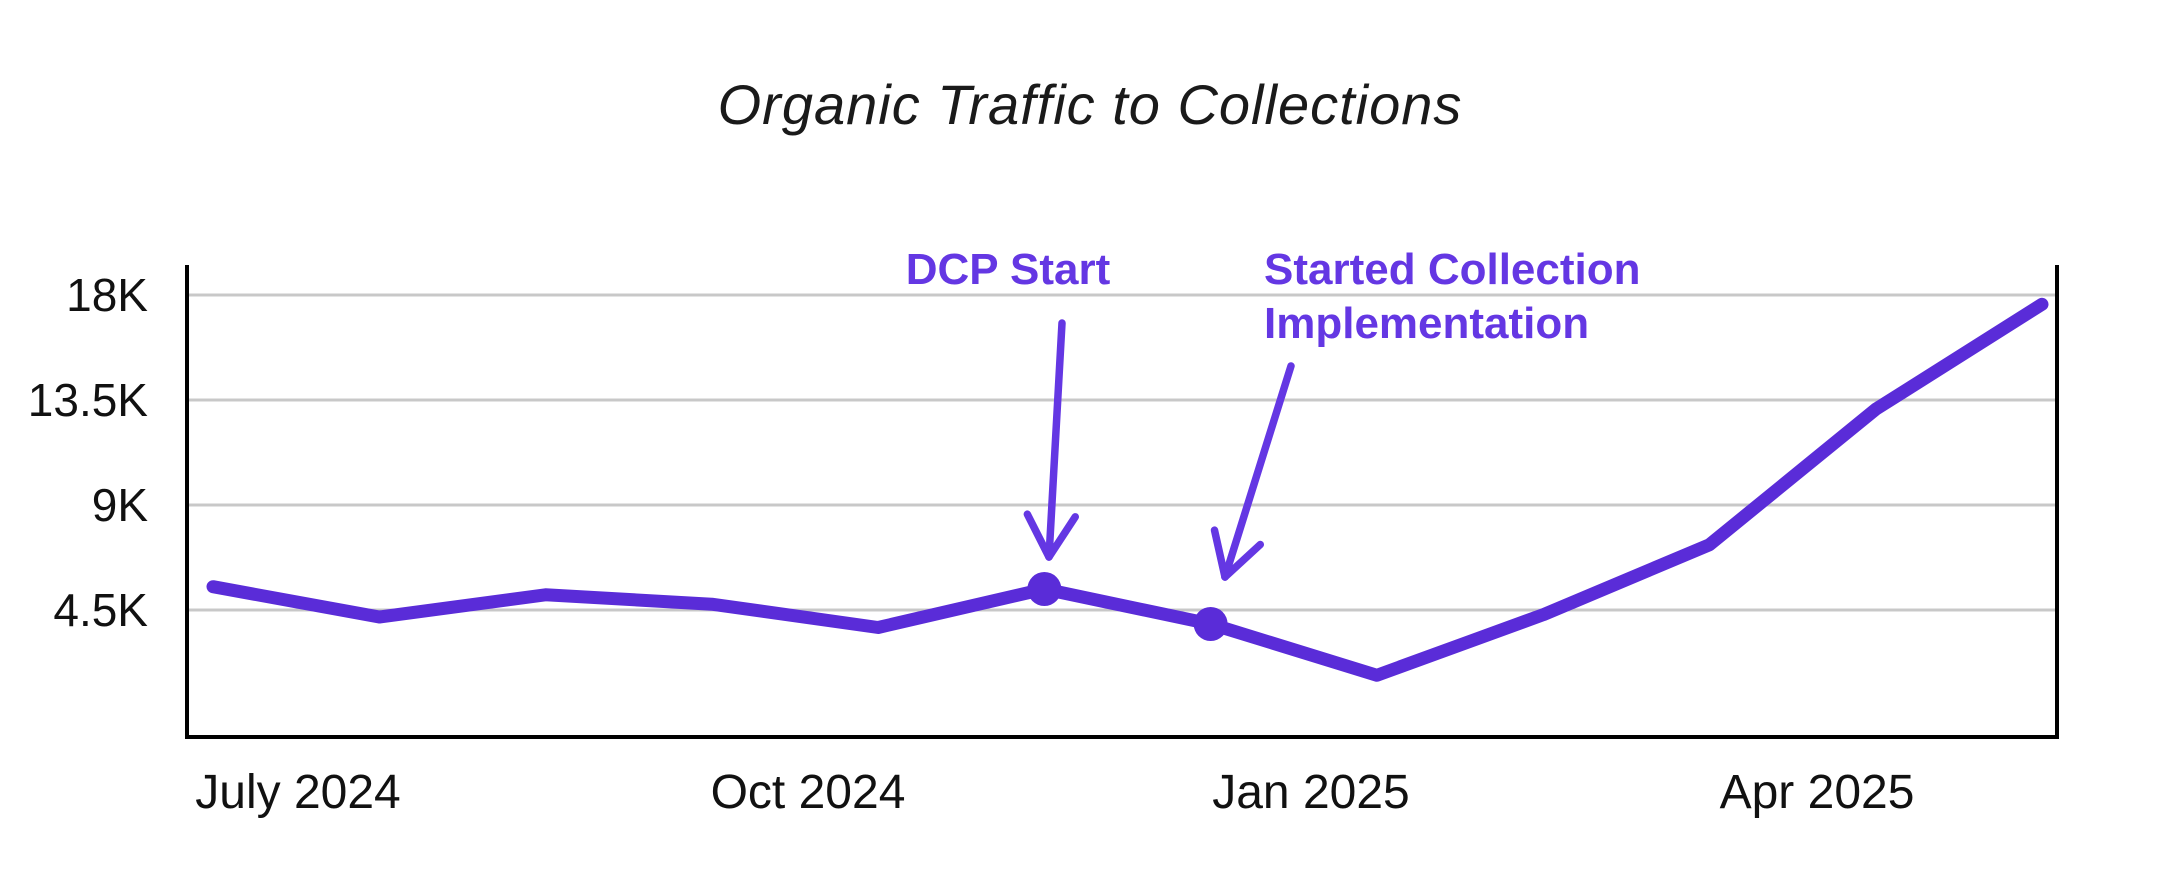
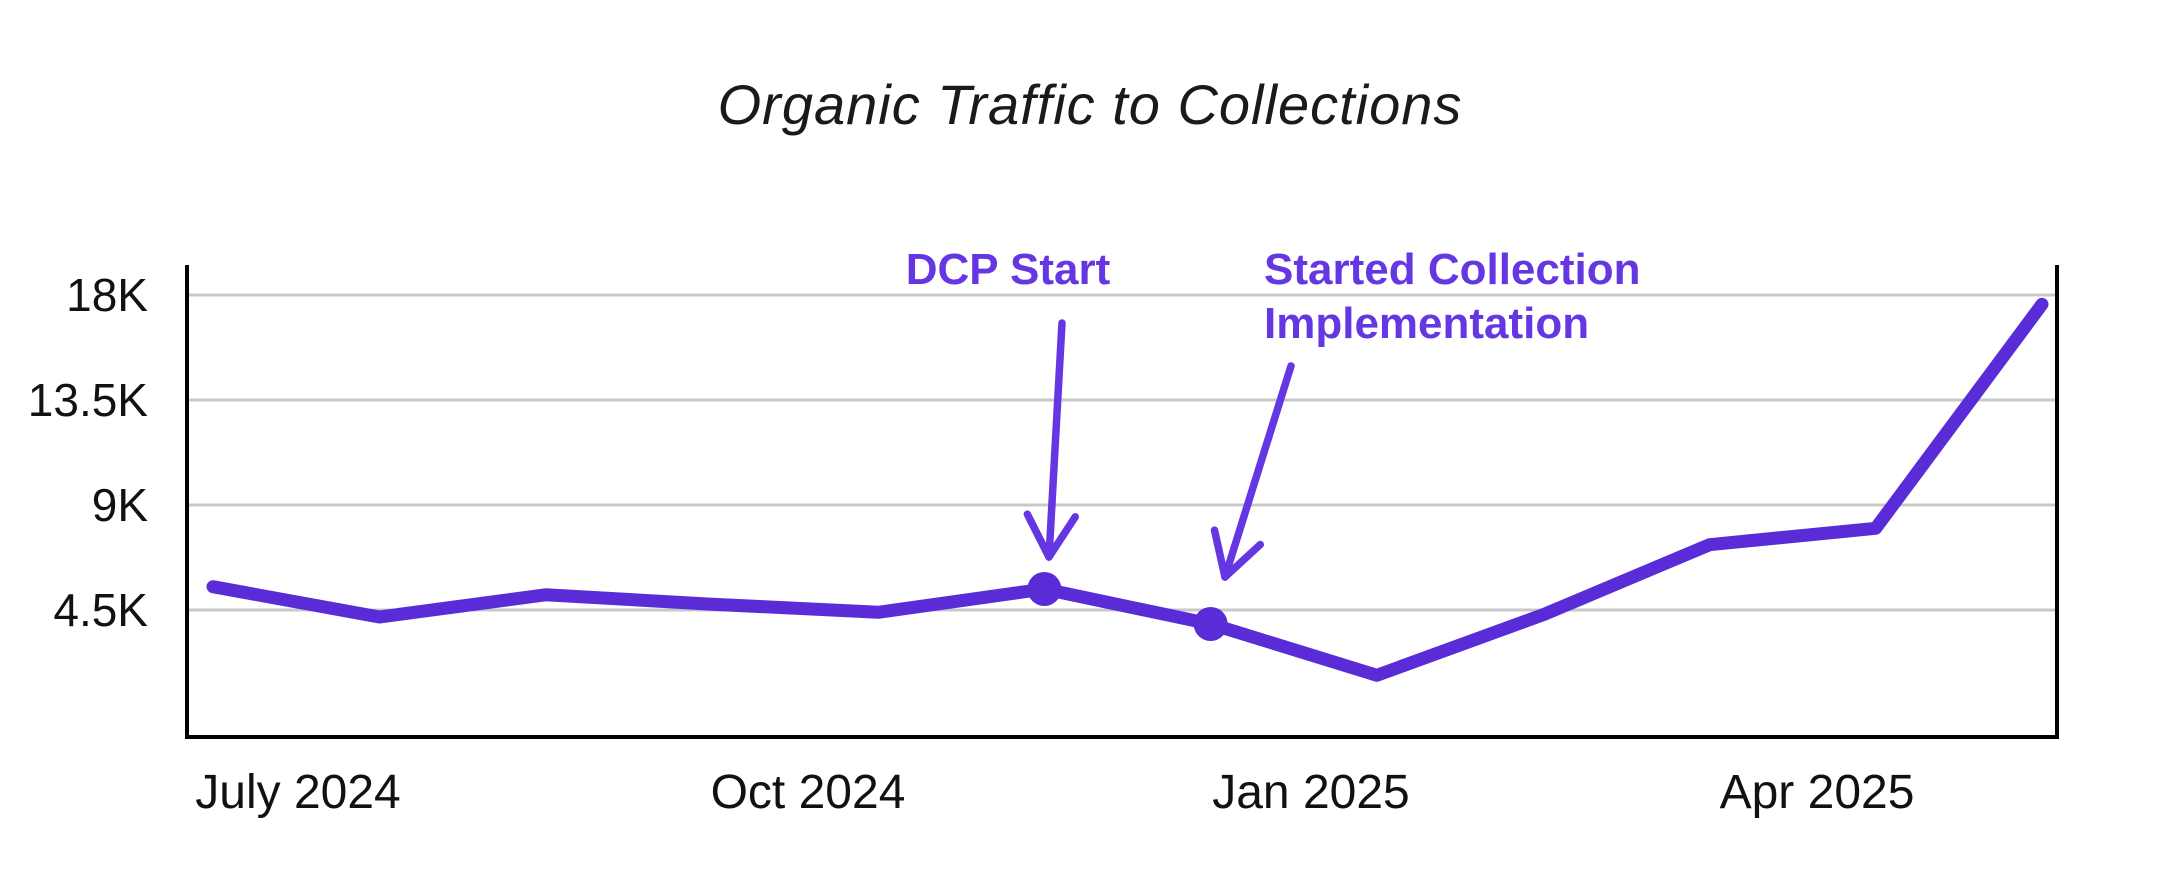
Oct 2024: 3.8K -> 4.4K
Apr 2025: 13.1K -> 8.0K
